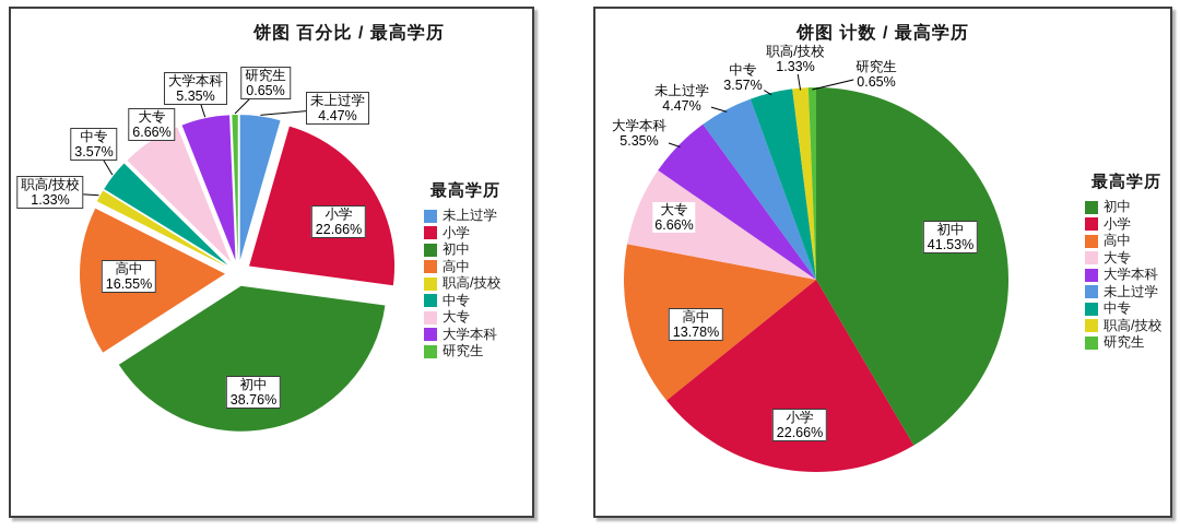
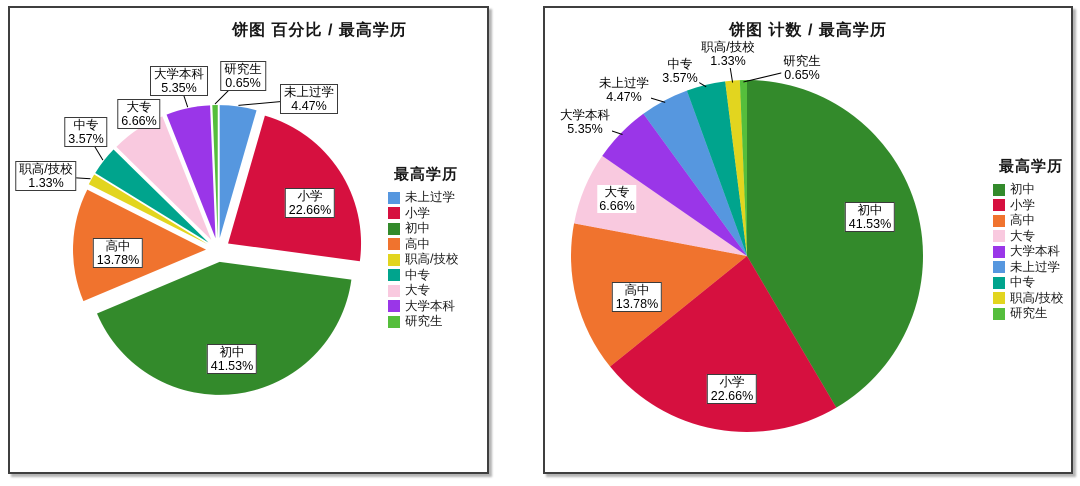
饼图 百分比 / 最高学历/初中: 38.76% -> 41.53%
饼图 百分比 / 最高学历/高中: 16.55% -> 13.78%
